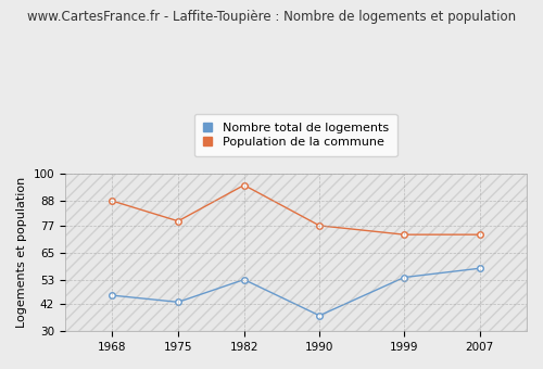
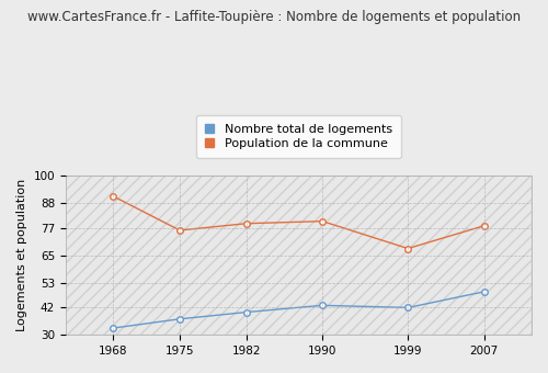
Nombre total de logements/1968: 46 -> 33
Population de la commune/1968: 88 -> 91
Nombre total de logements/1975: 43 -> 37
Population de la commune/1975: 79 -> 76
Nombre total de logements/1982: 53 -> 40
Population de la commune/1982: 95 -> 79
Nombre total de logements/1990: 37 -> 43
Population de la commune/1990: 77 -> 80
Nombre total de logements/1999: 54 -> 42
Population de la commune/1999: 73 -> 68
Nombre total de logements/2007: 58 -> 49
Population de la commune/2007: 73 -> 78
